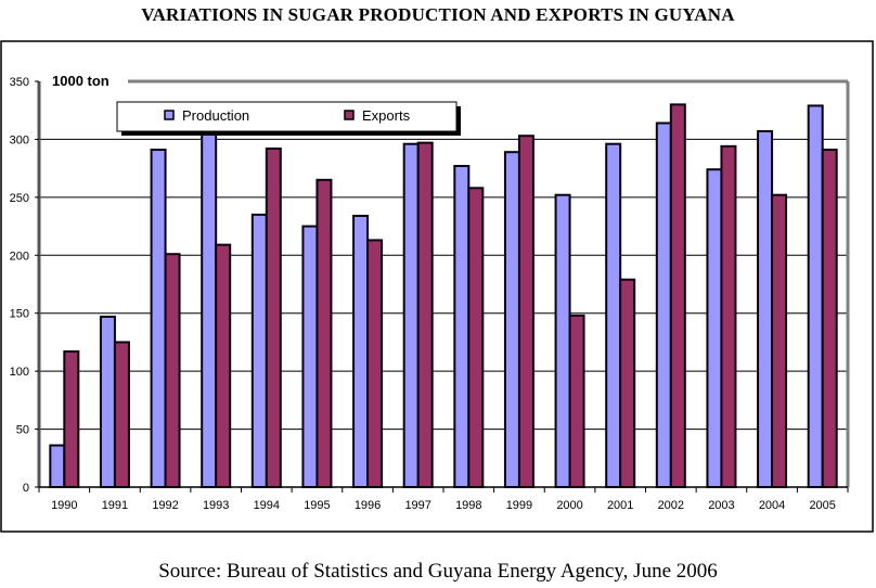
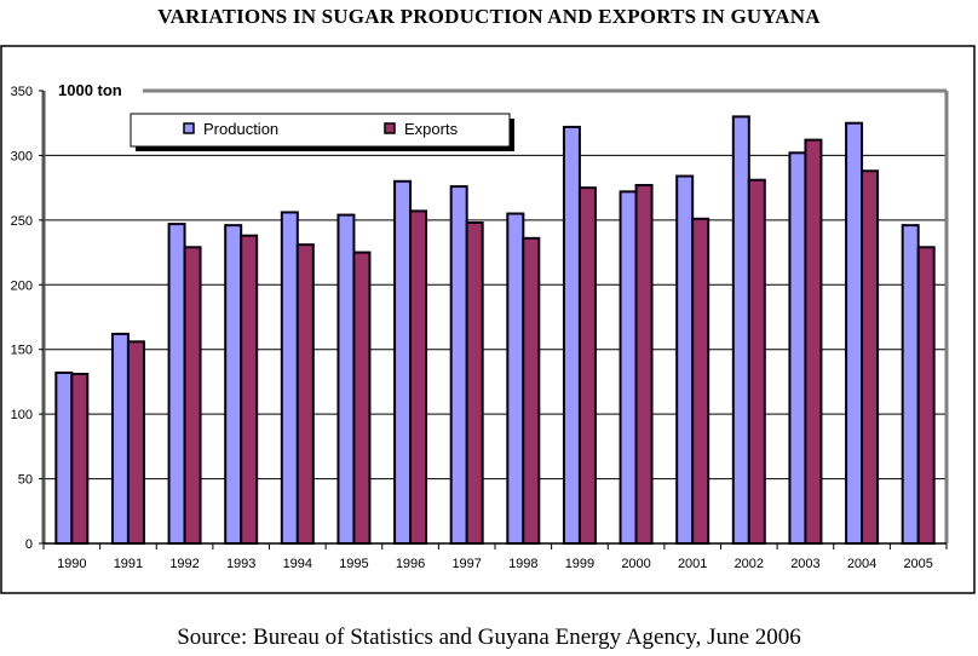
Production/1990: 36 -> 132
Exports/1990: 117 -> 131
Production/1991: 147 -> 162
Exports/1991: 125 -> 156
Production/1992: 291 -> 247
Exports/1992: 201 -> 229
Production/1993: 329 -> 246
Exports/1993: 209 -> 238
Production/1994: 235 -> 256
Exports/1994: 292 -> 231
Production/1995: 225 -> 254
Exports/1995: 265 -> 225
Production/1996: 234 -> 280
Exports/1996: 213 -> 257
Production/1997: 296 -> 276
Exports/1997: 297 -> 248
Production/1998: 277 -> 255
Exports/1998: 258 -> 236
Production/1999: 289 -> 322
Exports/1999: 303 -> 275
Production/2000: 252 -> 272
Exports/2000: 148 -> 277
Production/2001: 296 -> 284
Exports/2001: 179 -> 251
Production/2002: 314 -> 330
Exports/2002: 330 -> 281
Production/2003: 274 -> 302
Exports/2003: 294 -> 312
Production/2004: 307 -> 325
Exports/2004: 252 -> 288
Production/2005: 329 -> 246
Exports/2005: 291 -> 229
